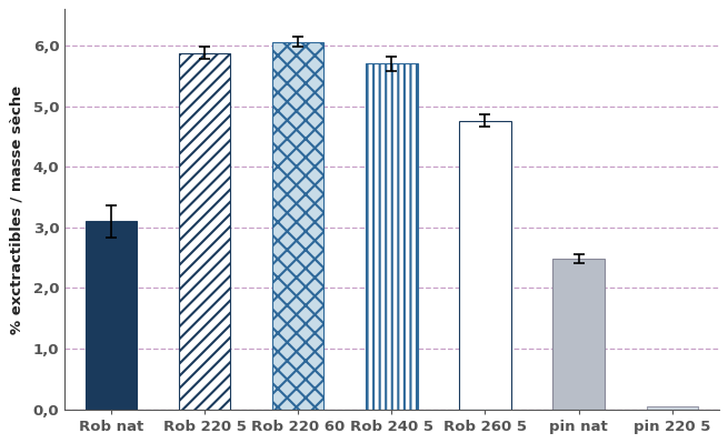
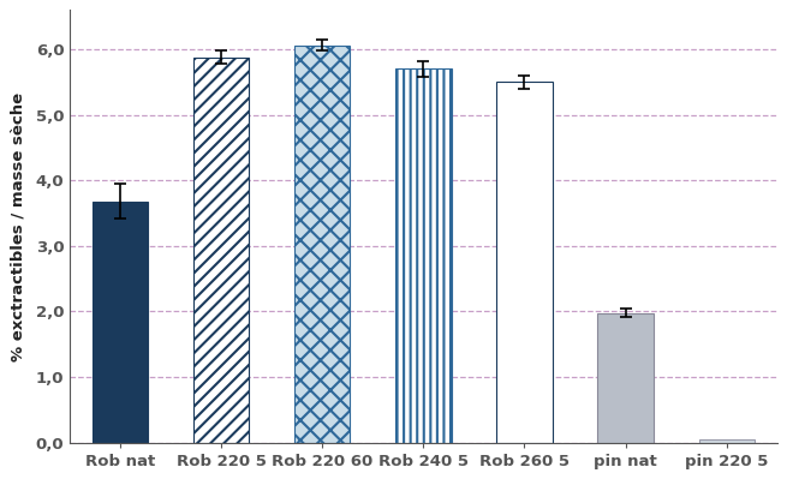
Rob nat: 3,10 -> 3,68
Rob 260 5: 4,76 -> 5,50
pin nat: 2,49 -> 1,98
